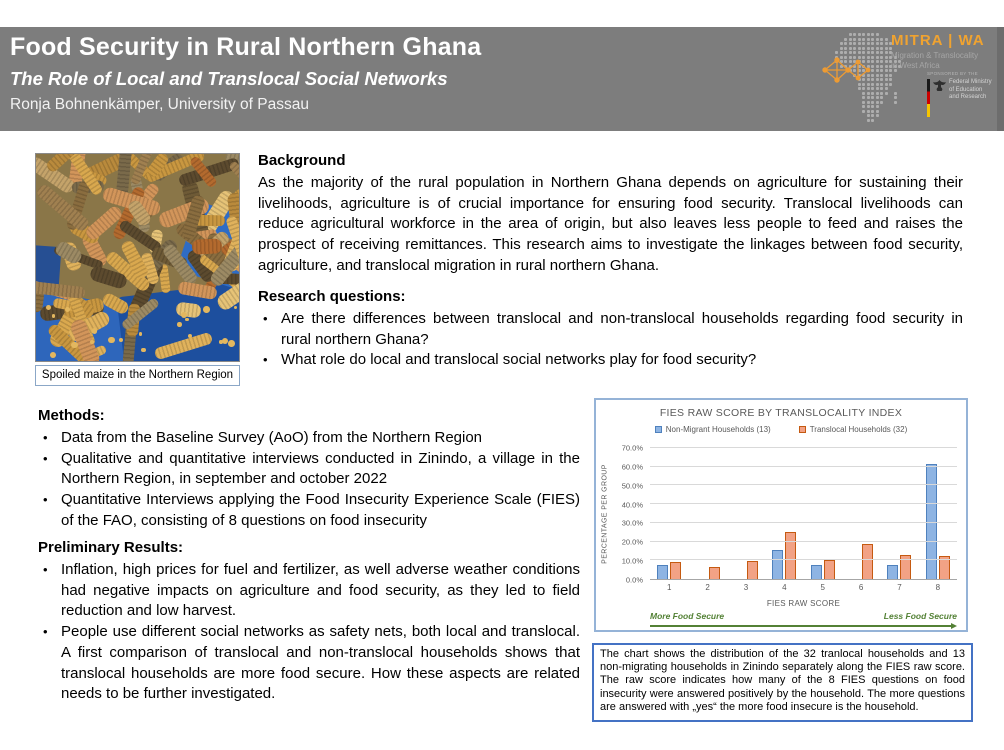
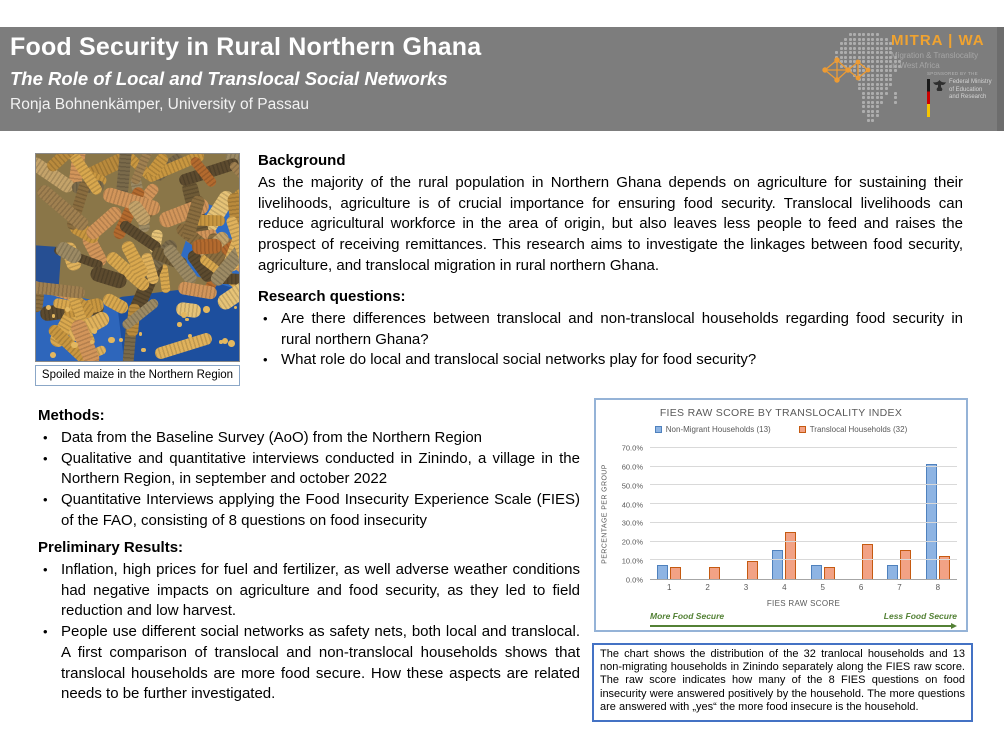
Translocal Households (32)/1: 9% -> 6%
Translocal Households (32)/5: 10% -> 6%
Translocal Households (32)/7: 13% -> 16%
